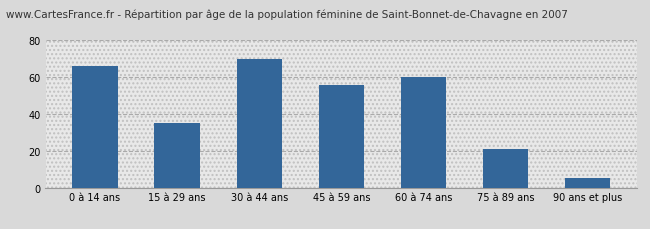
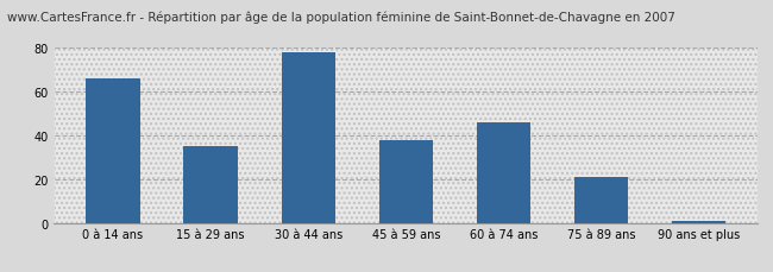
30 à 44 ans: 70 -> 78
45 à 59 ans: 56 -> 38
60 à 74 ans: 60 -> 46
90 ans et plus: 5 -> 1
